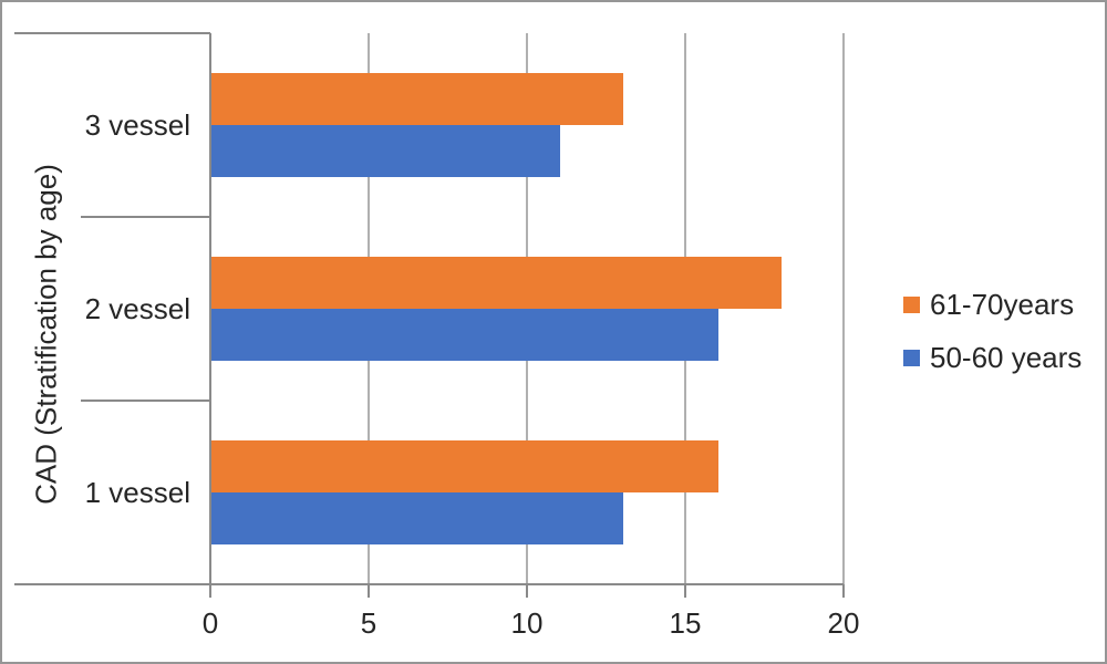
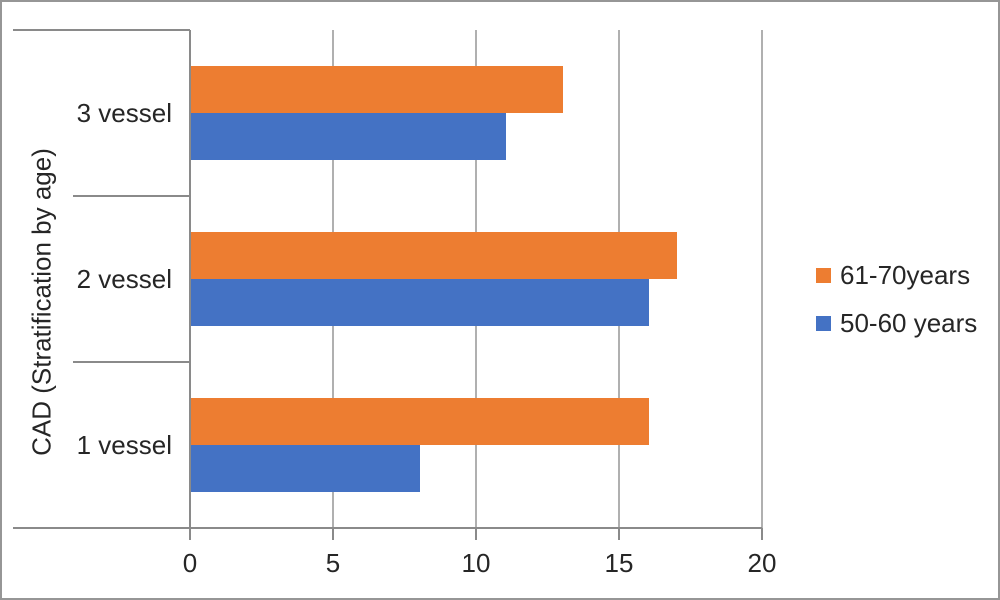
61-70years/2 vessel: 18 -> 17
50-60 years/1 vessel: 13 -> 8
